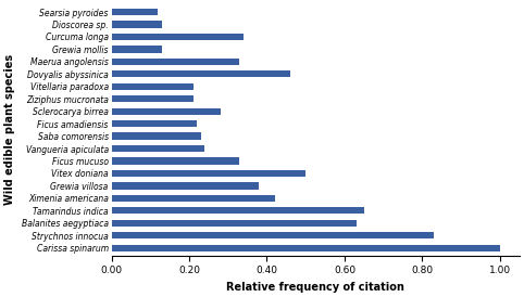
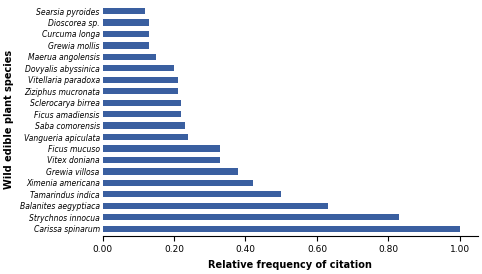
Curcuma longa: 0.34 -> 0.13
Maerua angolensis: 0.33 -> 0.15
Dovyalis abyssinica: 0.46 -> 0.20
Sclerocarya birrea: 0.28 -> 0.22
Vitex doniana: 0.50 -> 0.33
Tamarindus indica: 0.65 -> 0.50
